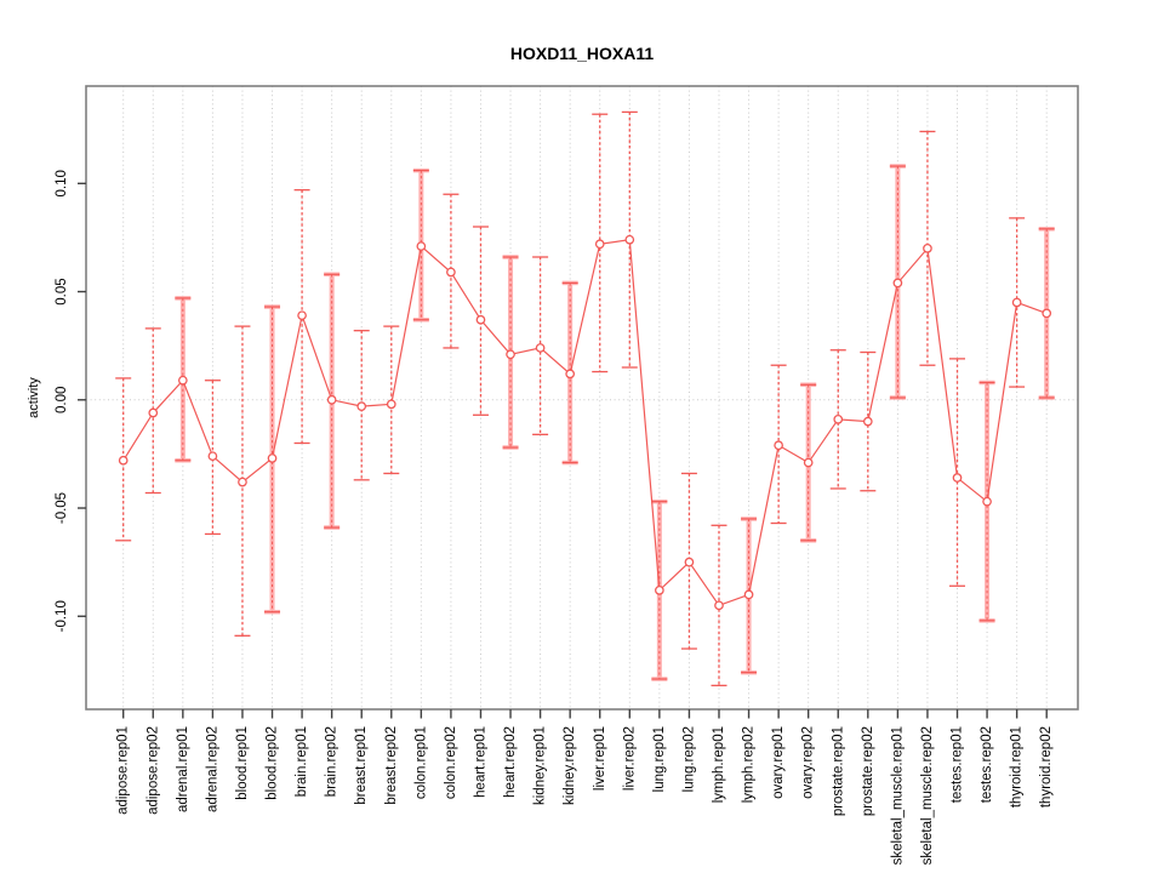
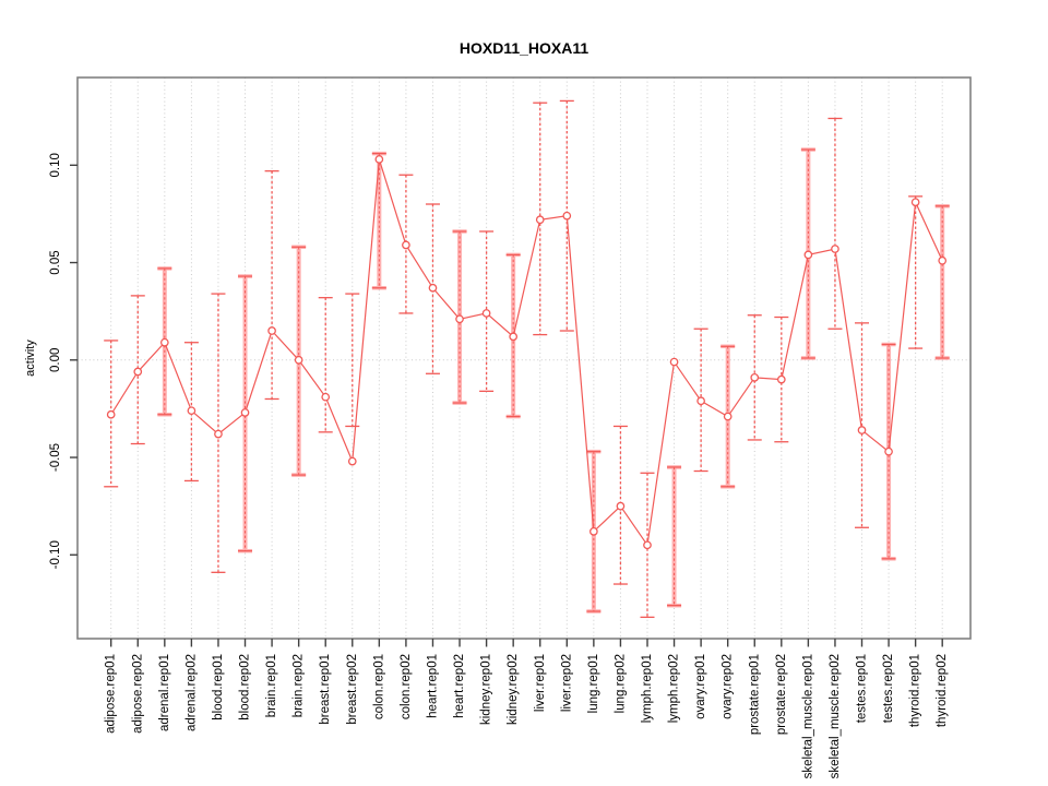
brain.rep01: 0.039 -> 0.015
breast.rep01: -0.003 -> -0.019
breast.rep02: -0.002 -> -0.052
colon.rep01: 0.071 -> 0.103
lymph.rep02: -0.090 -> -0.001
skeletal_muscle.rep02: 0.070 -> 0.057
thyroid.rep01: 0.045 -> 0.081
thyroid.rep02: 0.040 -> 0.051
